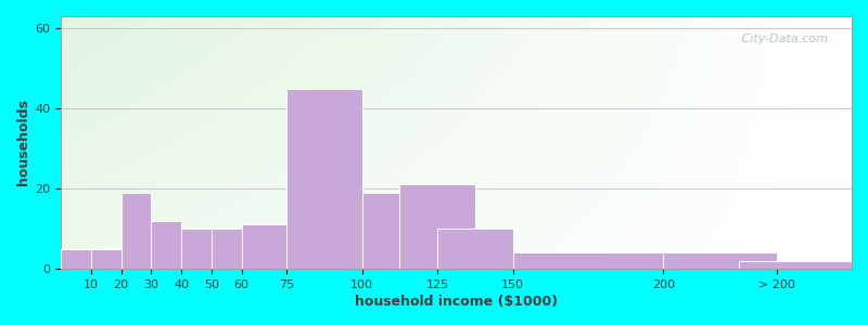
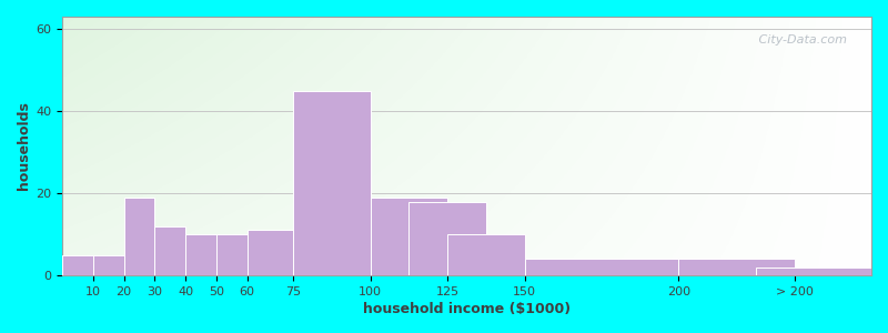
125: 21 -> 18
